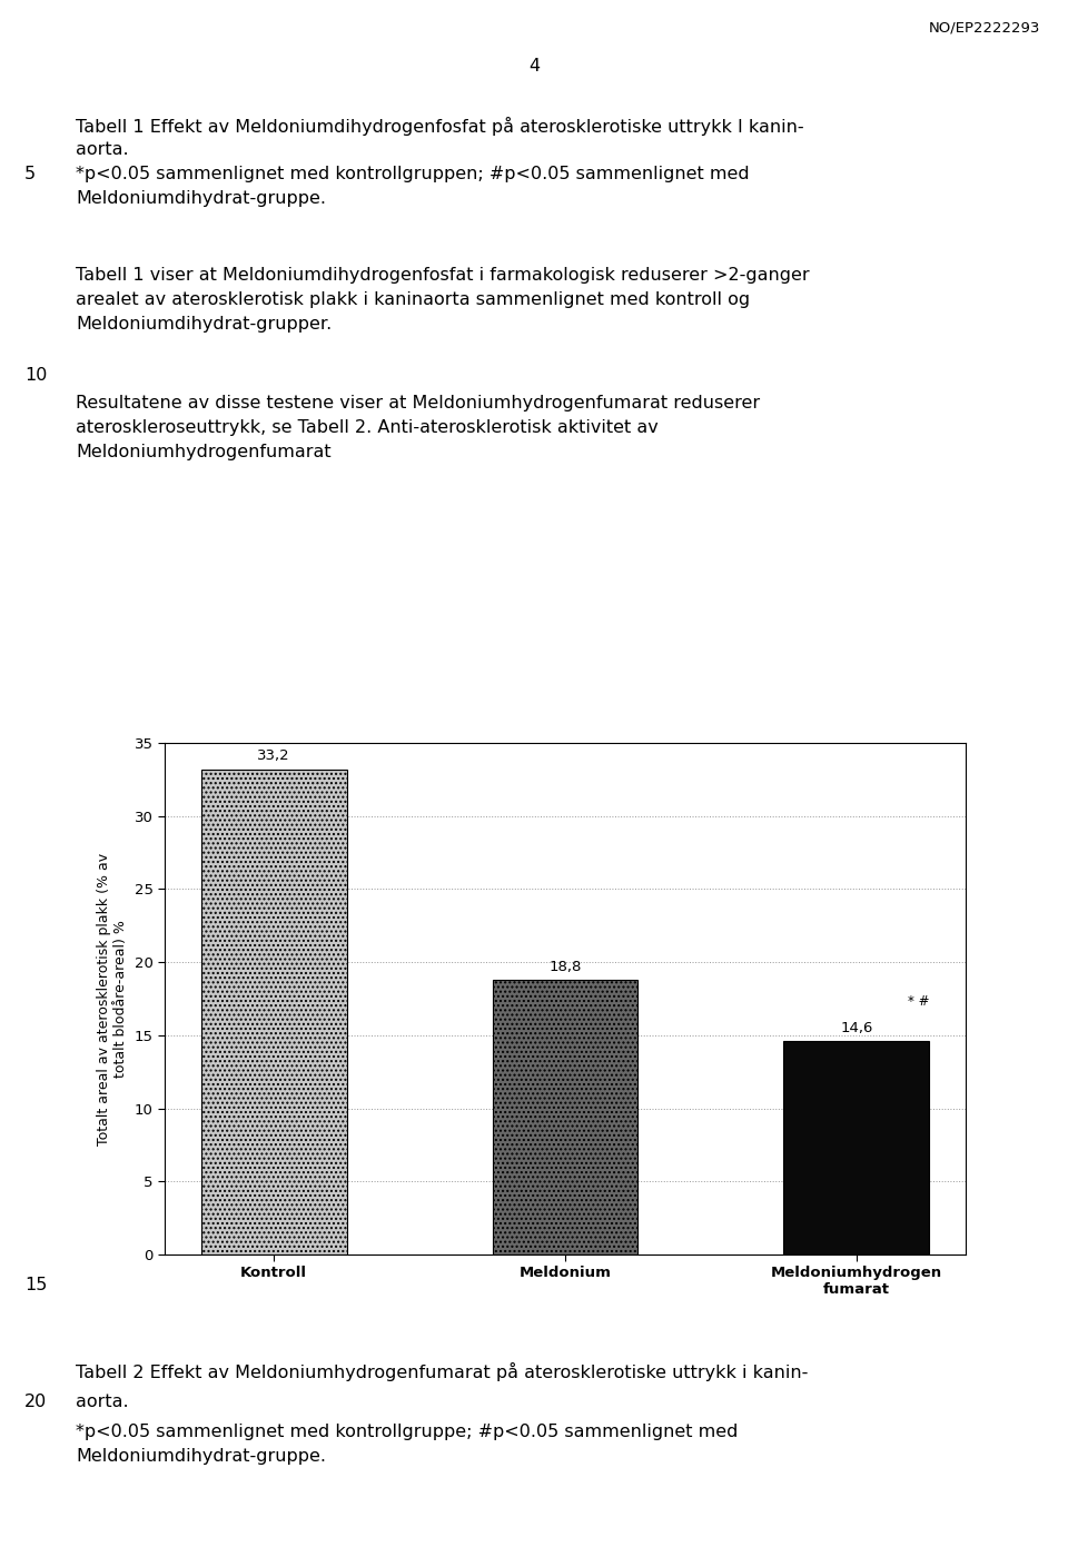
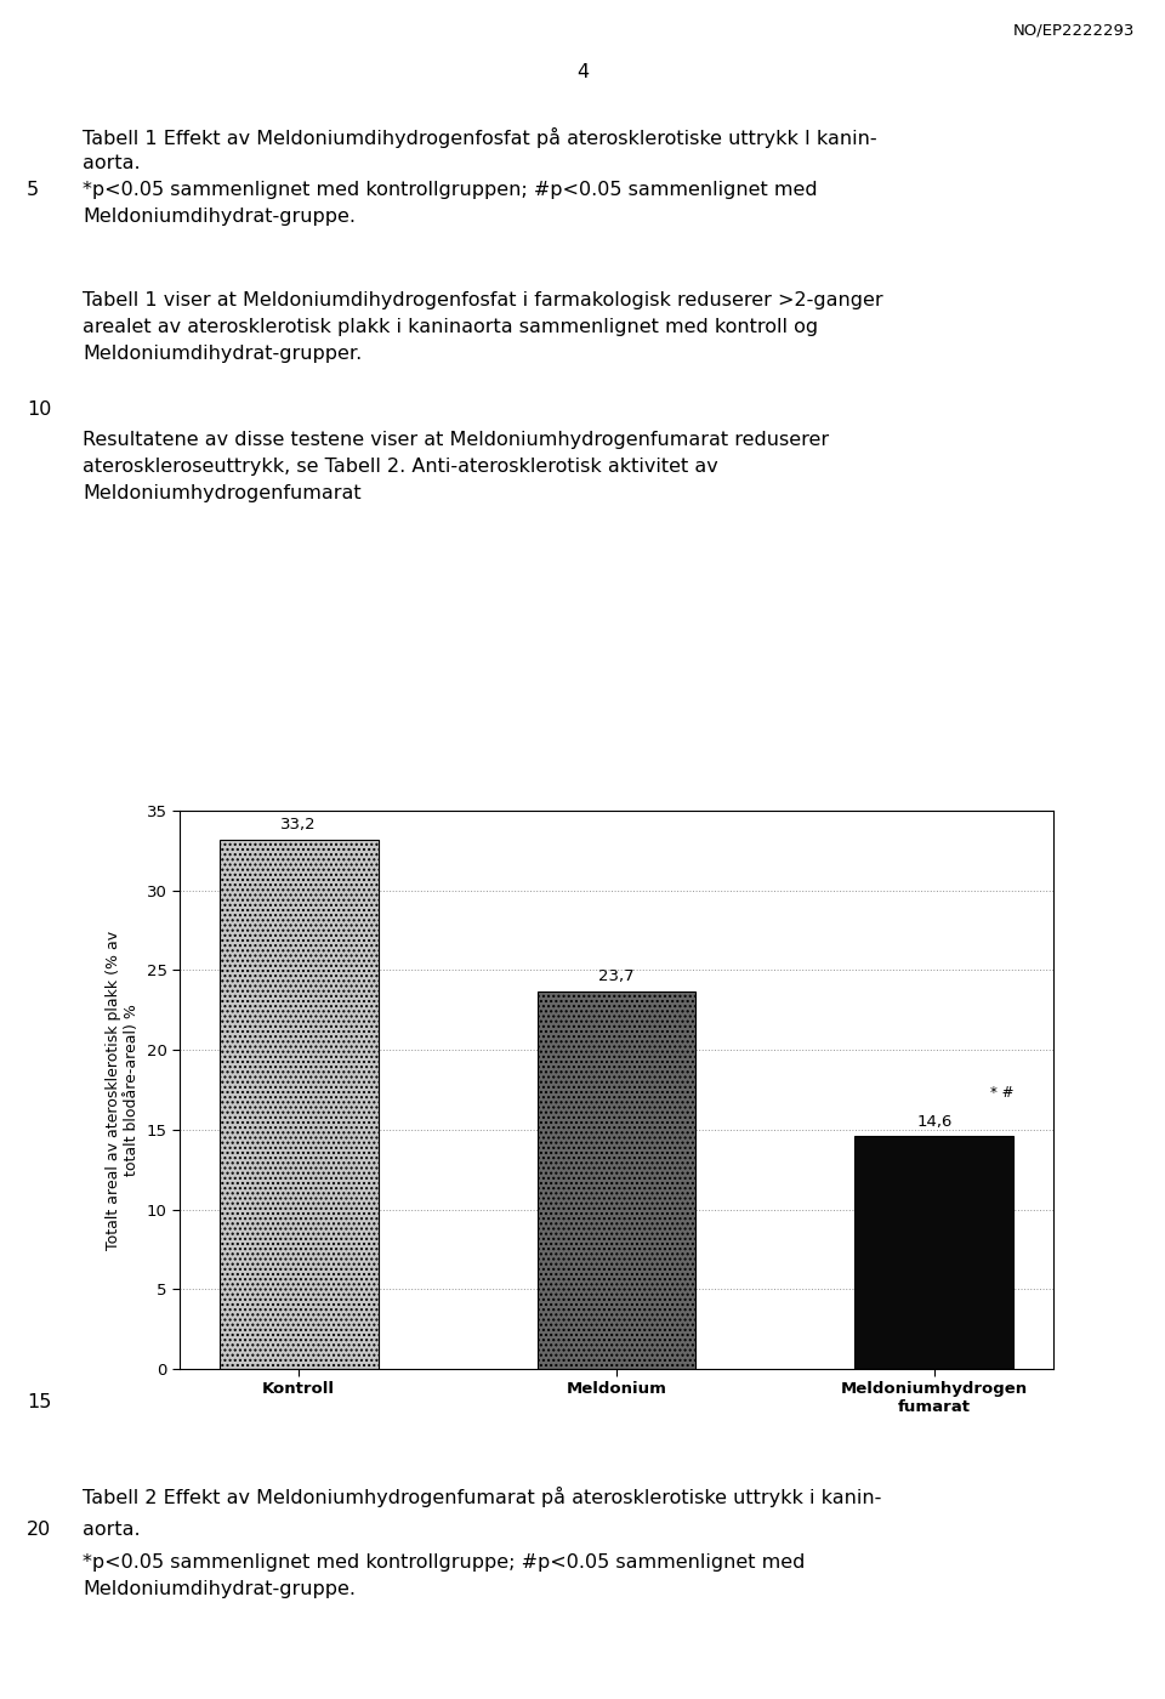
Meldonium: 18,8 -> 23,7
